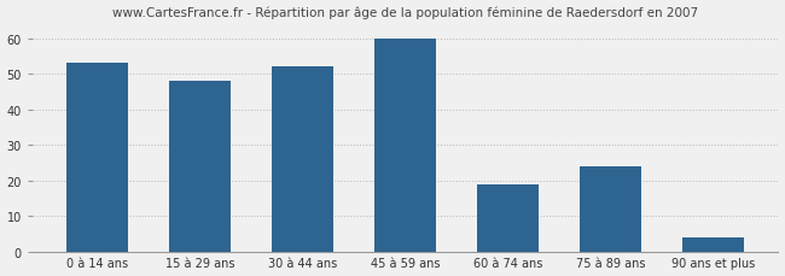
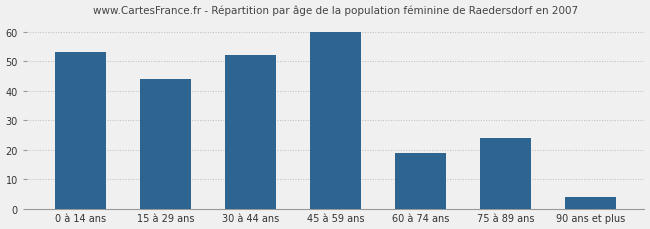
15 à 29 ans: 48 -> 44
